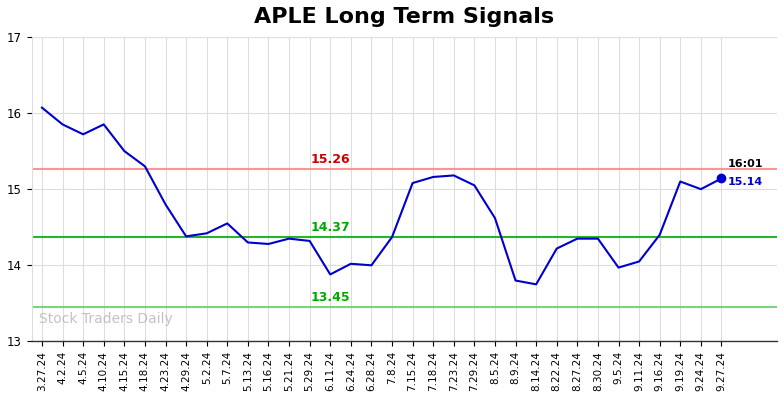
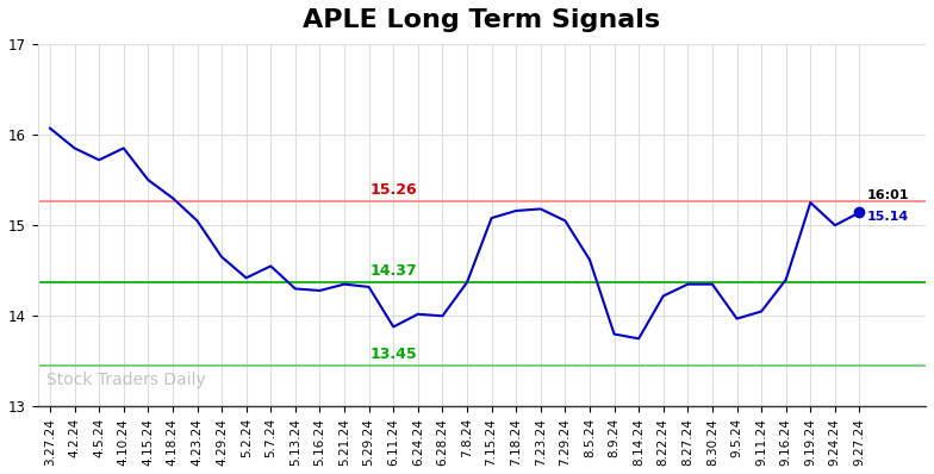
4.23.24: 14.80 -> 15.05
4.29.24: 14.38 -> 14.65
9.19.24: 15.10 -> 15.25
